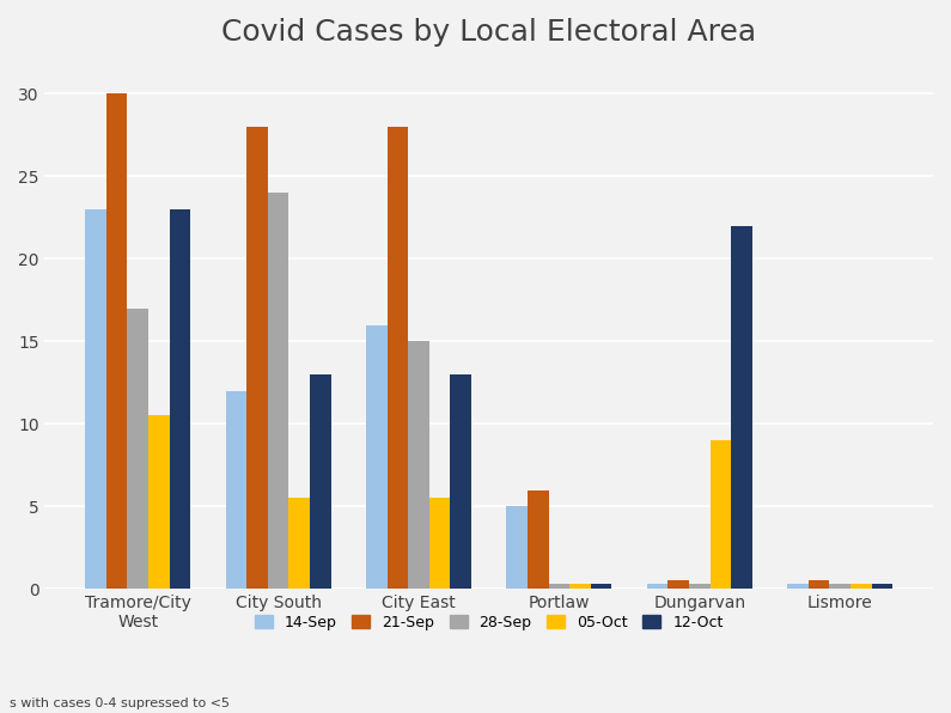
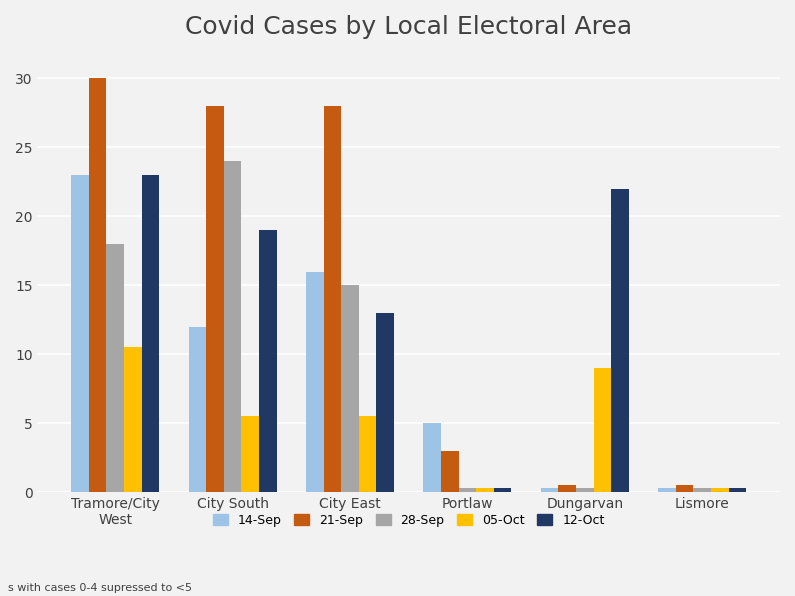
28-Sep/Tramore/City West: 17.0 -> 18.0
12-Oct/City South: 13.0 -> 19.0
21-Sep/Portlaw: 6.0 -> 3.0
